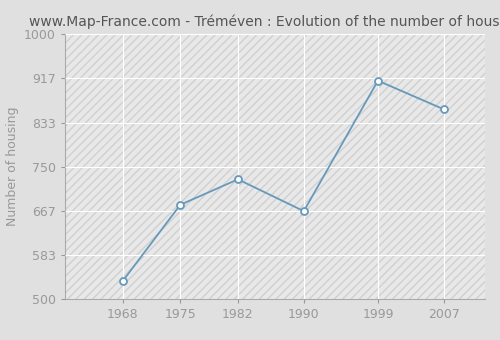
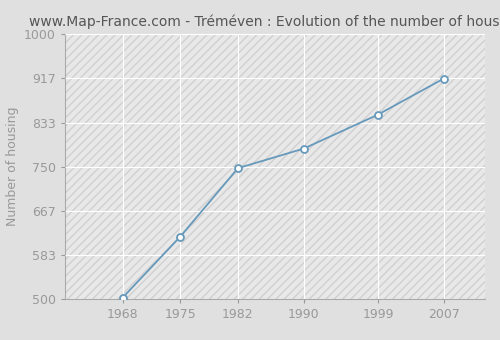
1968: 534 -> 503
1975: 678 -> 618
1982: 726 -> 747
1990: 666 -> 784
1999: 912 -> 848
2007: 858 -> 916
